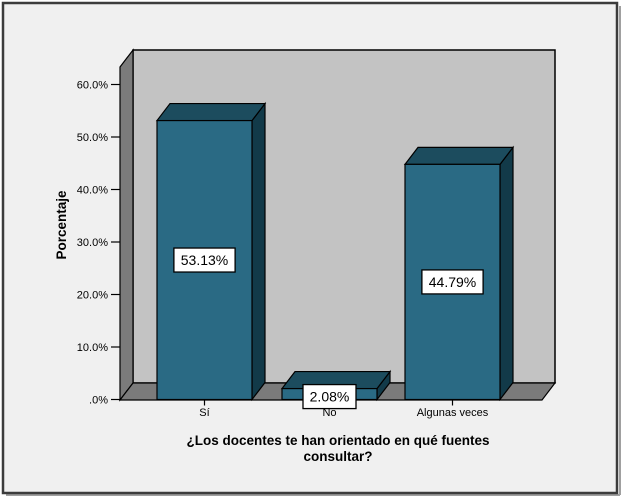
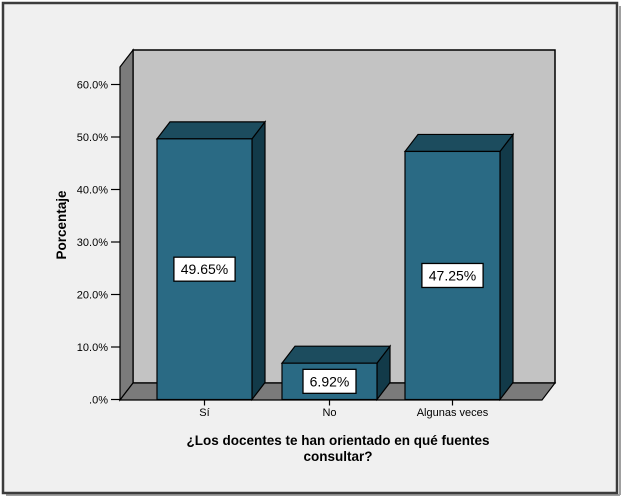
Sí: 53.13% -> 49.65%
No: 2.08% -> 6.92%
Algunas veces: 44.79% -> 47.25%
